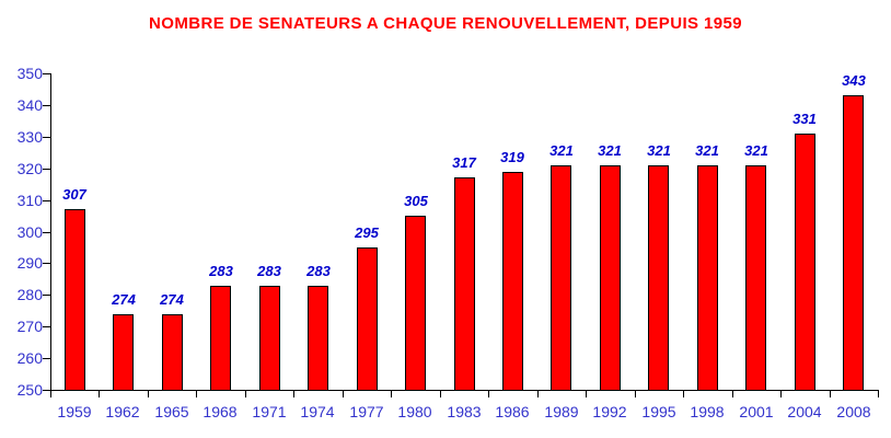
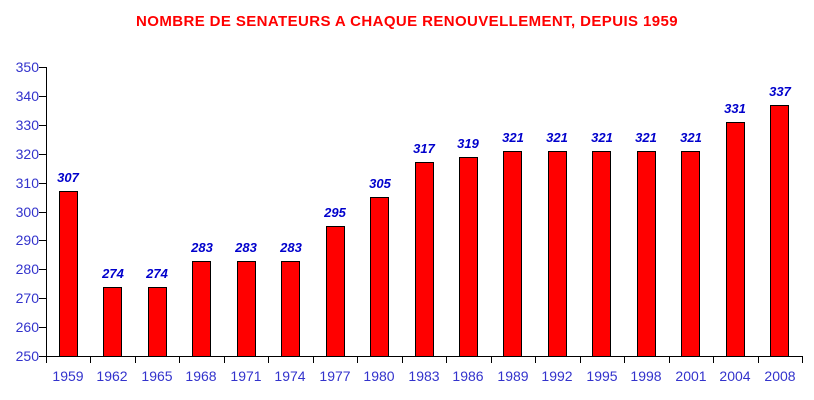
2008: 343 -> 337
